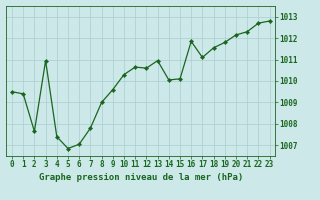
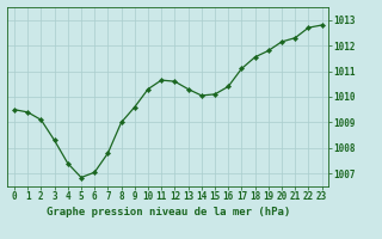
2: 1007.65 -> 1009.10
3: 1010.95 -> 1008.30
13: 1010.95 -> 1010.30
16: 1011.85 -> 1010.40
